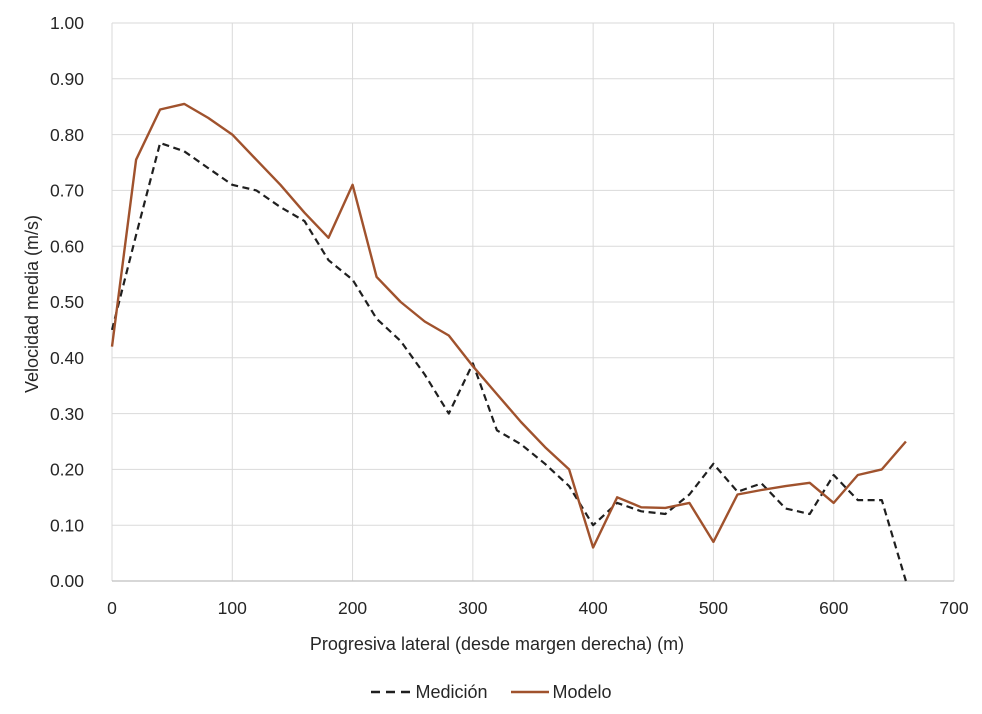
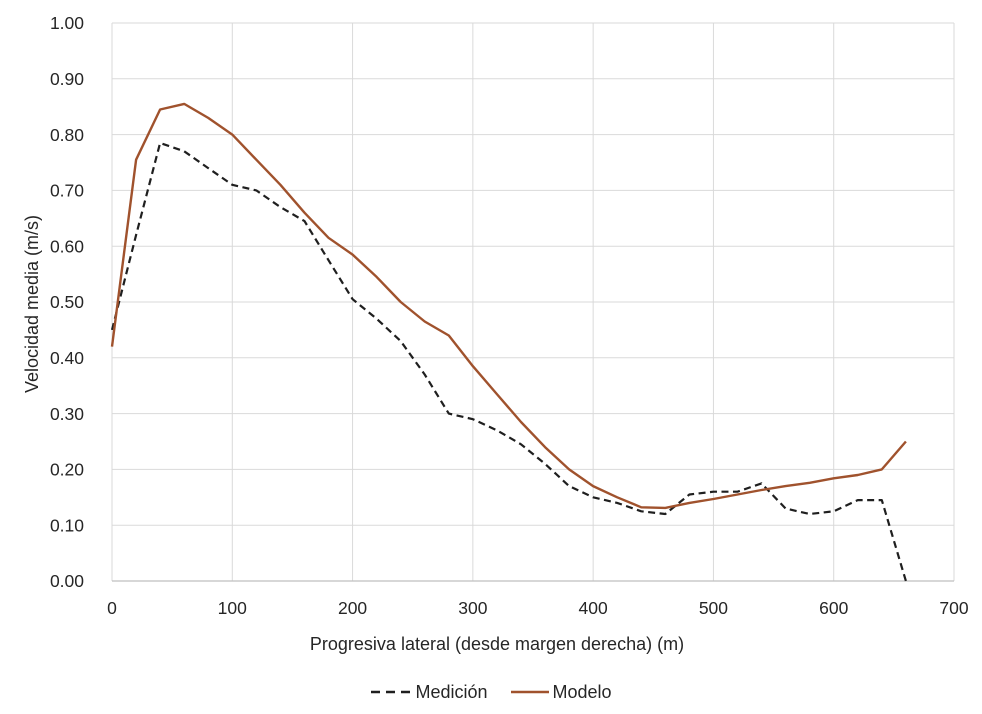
Medición/200: 0.54 -> 0.51
Modelo/200: 0.71 -> 0.58
Medición/300: 0.39 -> 0.29
Medición/400: 0.10 -> 0.15
Modelo/400: 0.06 -> 0.17
Medición/500: 0.21 -> 0.16
Modelo/500: 0.07 -> 0.15
Medición/600: 0.19 -> 0.12
Modelo/600: 0.14 -> 0.18
